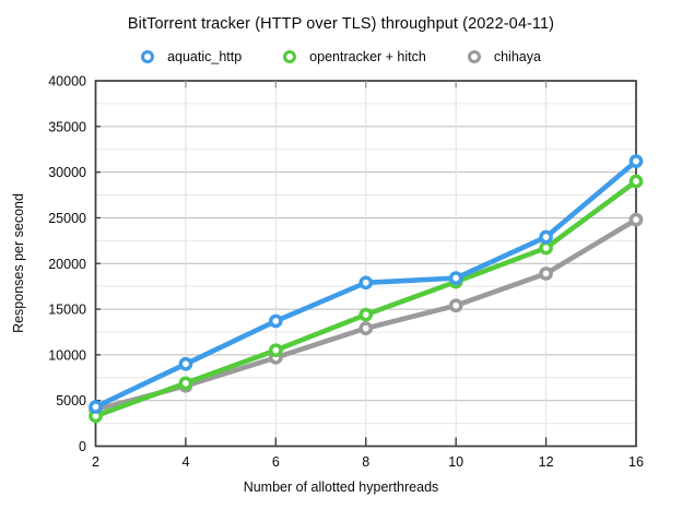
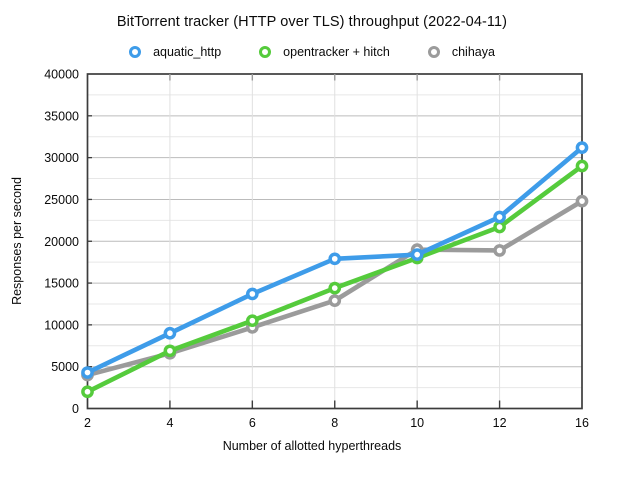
opentracker + hitch/2: 3000 -> 2000
chihaya/10: 15000 -> 19000
